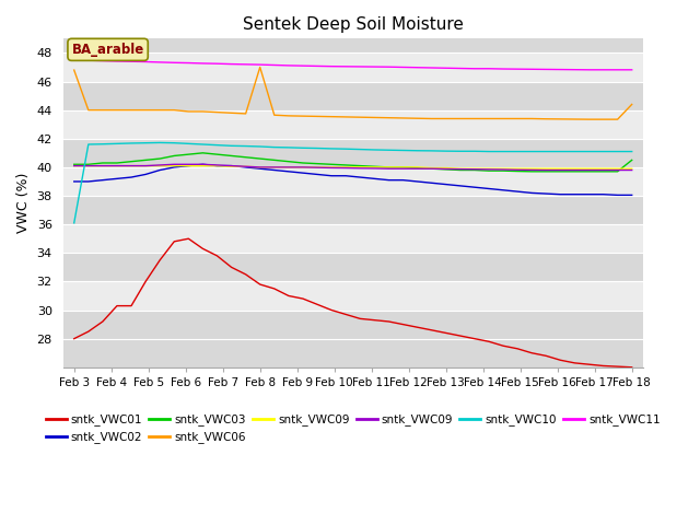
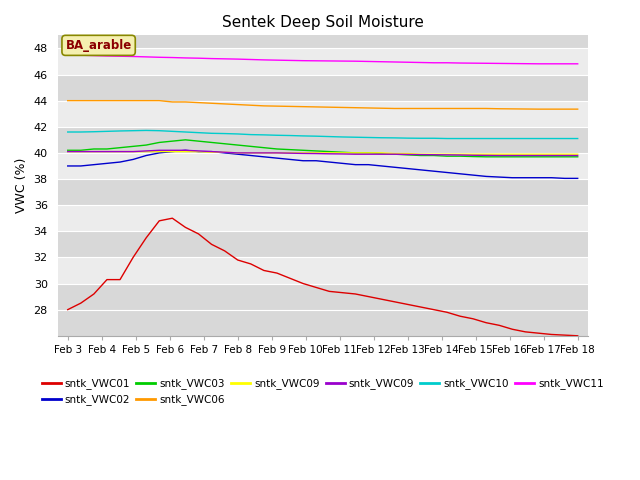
sntk_VWC06/Feb 3: 46.8 -> 44.0
sntk_VWC10/Feb 3: 36.1 -> 41.6
sntk_VWC06/Feb 8: 47.0 -> 43.7
sntk_VWC03/Feb 18: 40.5 -> 39.7
sntk_VWC06/Feb 18: 44.4 -> 43.4
